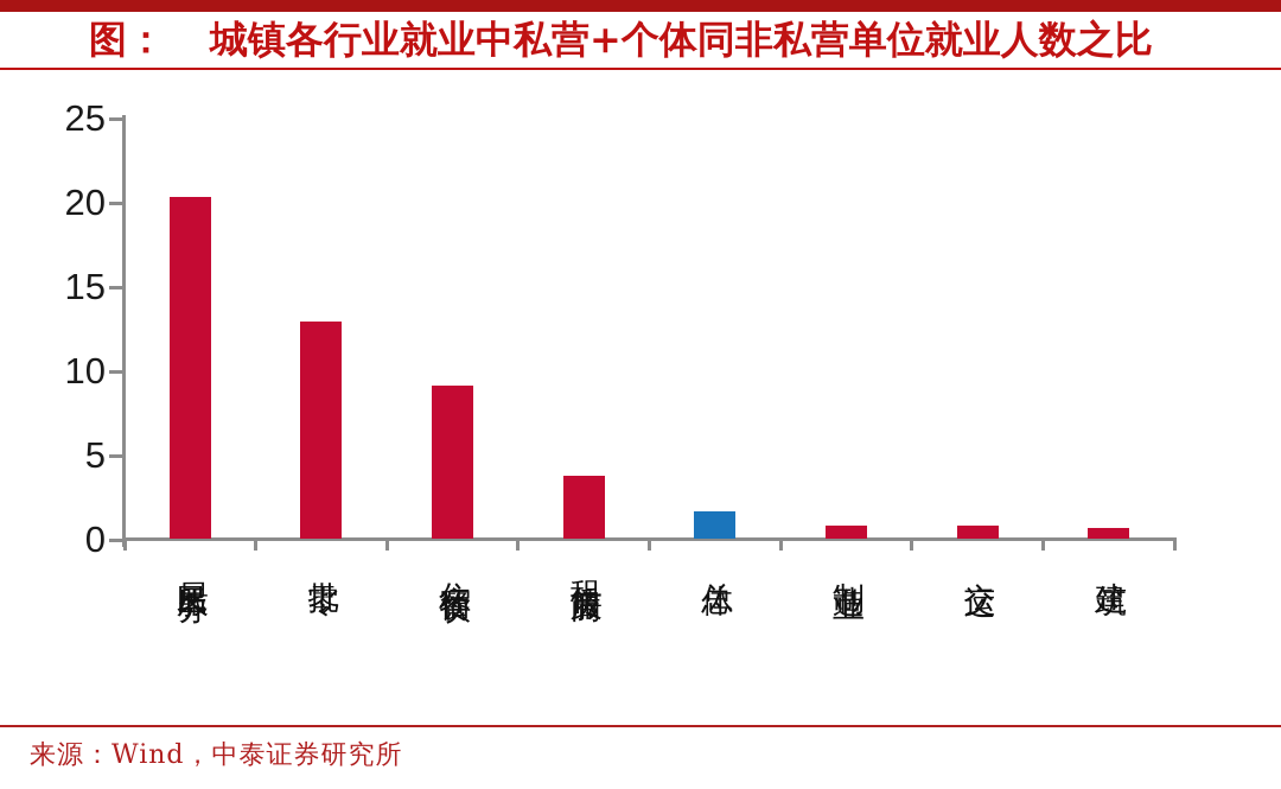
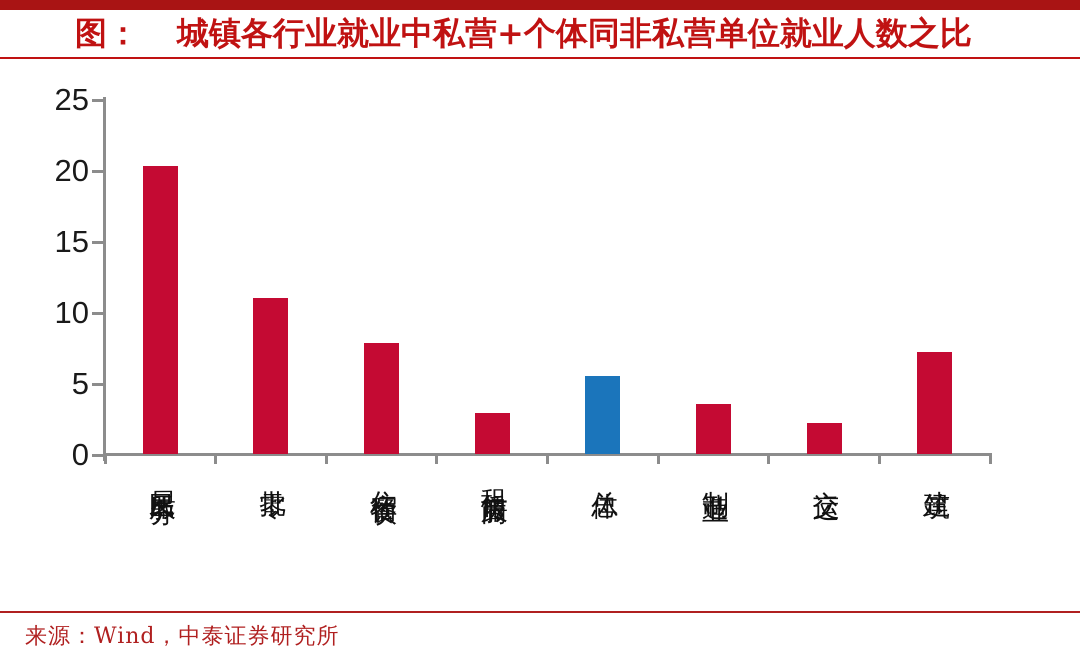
批零: 12.9 -> 11.0
住宿餐饮: 9.1 -> 7.8
租赁商服: 3.7 -> 2.9
总体: 1.6 -> 5.5
制造业: 0.8 -> 3.5
交运: 0.8 -> 2.2
建筑: 0.6 -> 7.2
